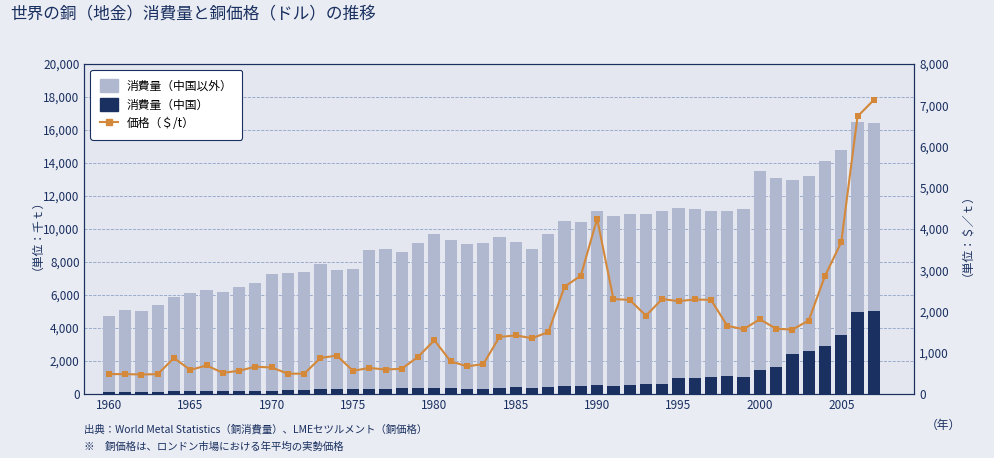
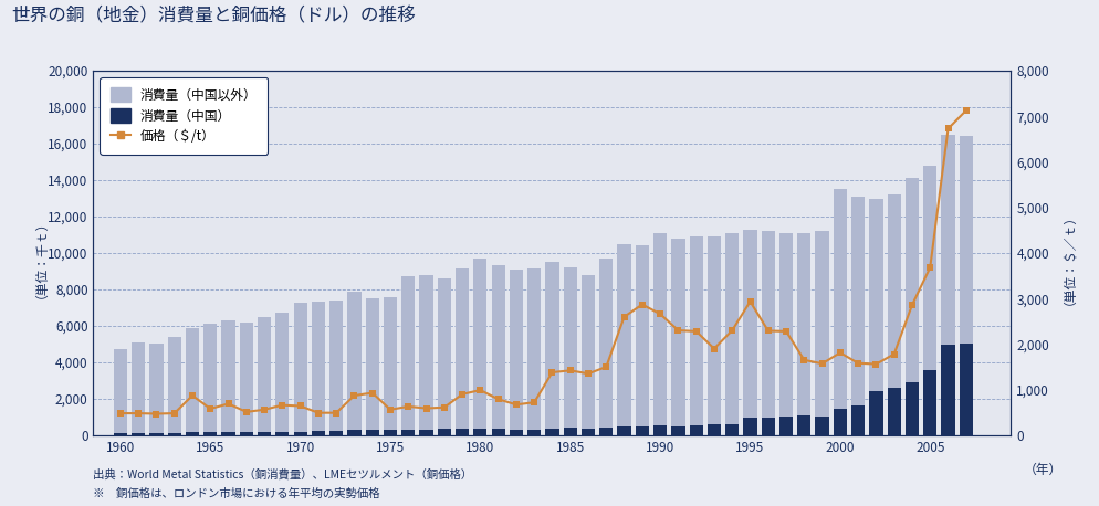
価格（＄/t）/1980: 1,300 -> 990
価格（＄/t）/1990: 4,250 -> 2,660
価格（＄/t）/1995: 2,250 -> 2,940
